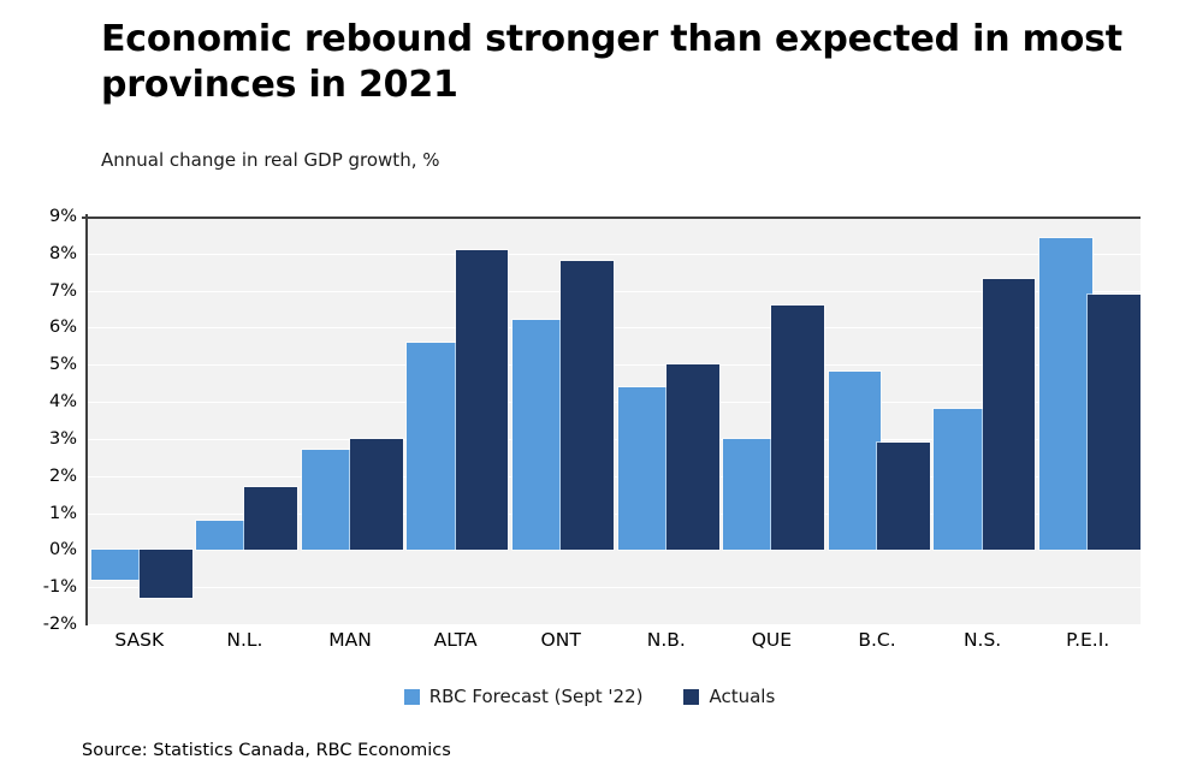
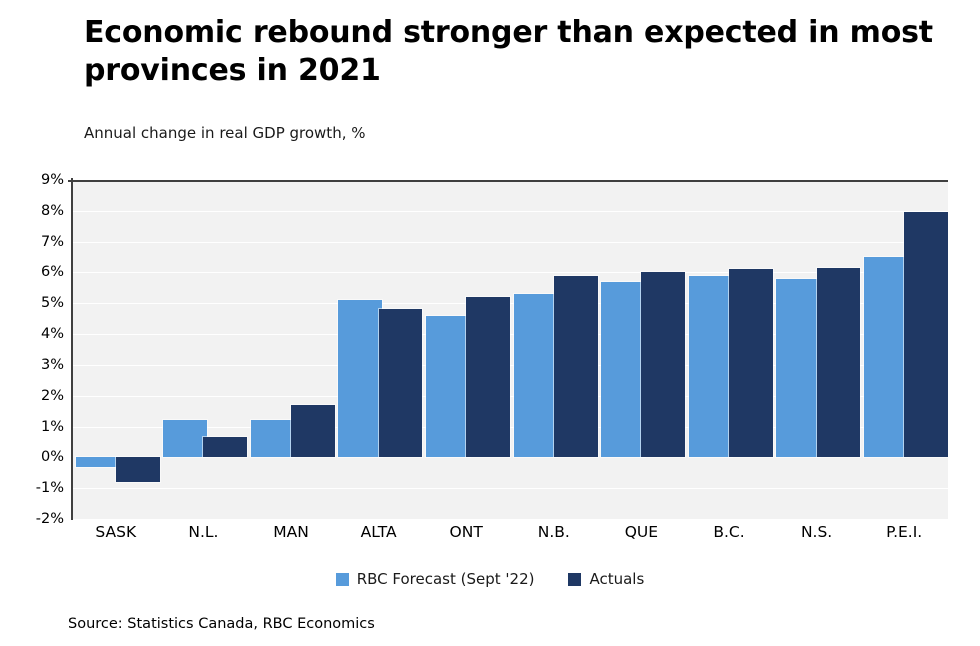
RBC Forecast (Sept '22)/SASK: -0.8% -> -0.3%
Actuals/SASK: -1.3% -> -0.8%
RBC Forecast (Sept '22)/N.L.: 0.8% -> 1.2%
Actuals/N.L.: 1.7% -> 0.7%
RBC Forecast (Sept '22)/MAN: 2.7% -> 1.2%
Actuals/MAN: 3.0% -> 1.7%
RBC Forecast (Sept '22)/ALTA: 5.6% -> 5.1%
Actuals/ALTA: 8.1% -> 4.8%
RBC Forecast (Sept '22)/ONT: 6.2% -> 4.6%
Actuals/ONT: 7.8% -> 5.2%
RBC Forecast (Sept '22)/N.B.: 4.4% -> 5.3%
Actuals/N.B.: 5.0% -> 5.9%
RBC Forecast (Sept '22)/QUE: 3.0% -> 5.7%
Actuals/QUE: 6.6% -> 6.0%
RBC Forecast (Sept '22)/B.C.: 4.8% -> 5.9%
Actuals/B.C.: 2.9% -> 6.1%
RBC Forecast (Sept '22)/N.S.: 3.8% -> 5.8%
Actuals/N.S.: 7.3% -> 6.2%
RBC Forecast (Sept '22)/P.E.I.: 8.4% -> 6.5%
Actuals/P.E.I.: 6.9% -> 8.0%
